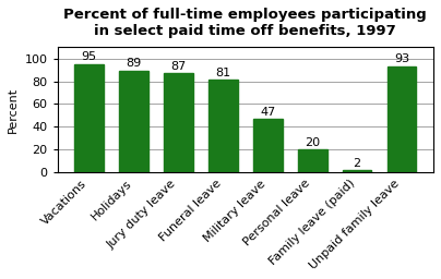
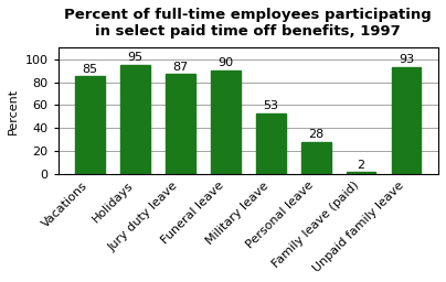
Vacations: 95 -> 85
Holidays: 89 -> 95
Funeral leave: 81 -> 90
Military leave: 47 -> 53
Personal leave: 20 -> 28
